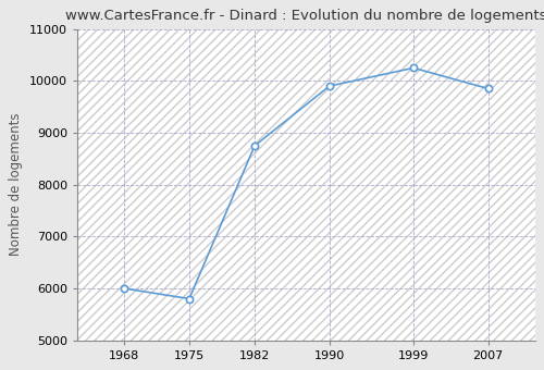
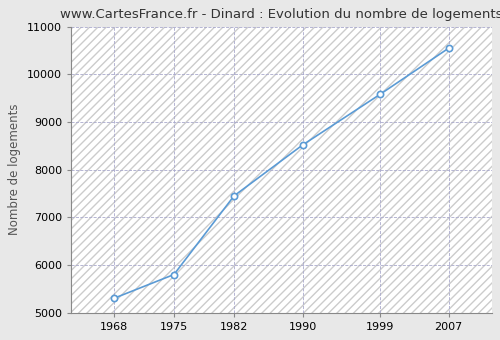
1968: 6000 -> 5300
1982: 8750 -> 7450
1990: 9900 -> 8520
1999: 10250 -> 9580
2007: 9850 -> 10550
